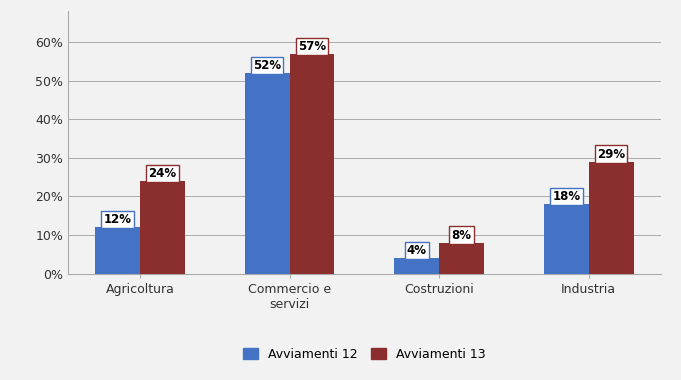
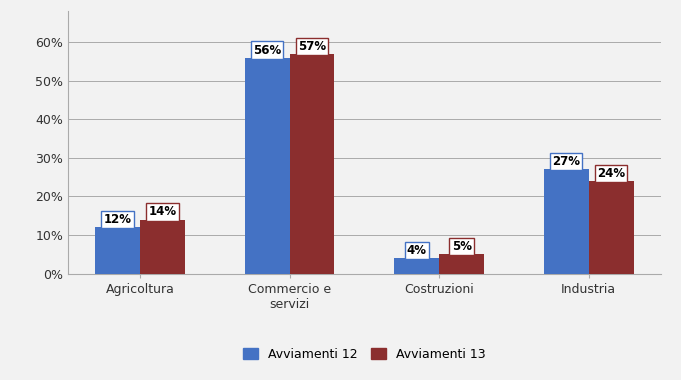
Avviamenti 13/Agricoltura: 24% -> 14%
Avviamenti 12/Commercio e servizi: 52% -> 56%
Avviamenti 13/Costruzioni: 8% -> 5%
Avviamenti 12/Industria: 18% -> 27%
Avviamenti 13/Industria: 29% -> 24%
